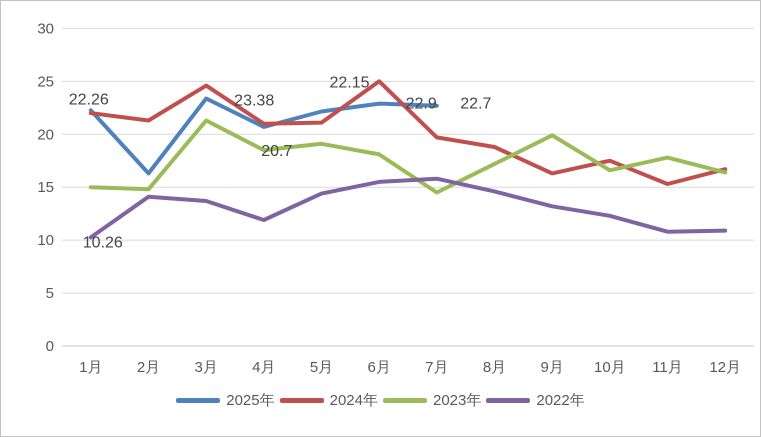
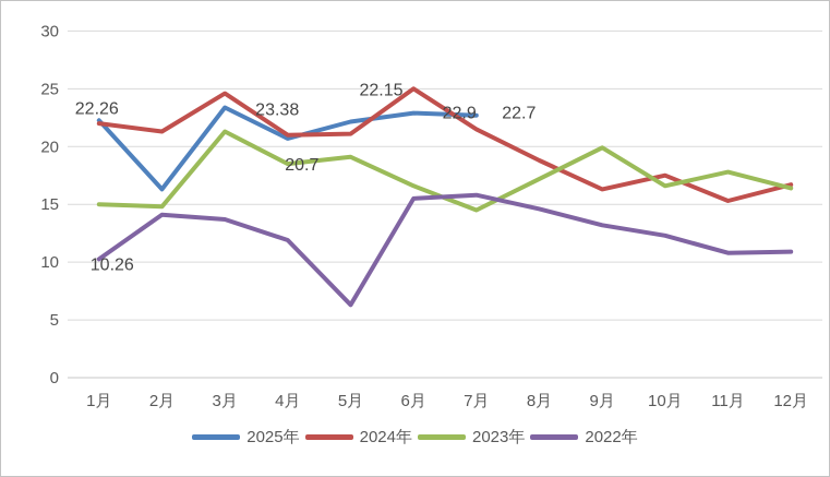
2022年/5月: 14.4 -> 6.3
2023年/6月: 18.1 -> 16.6
2024年/7月: 19.7 -> 21.5
